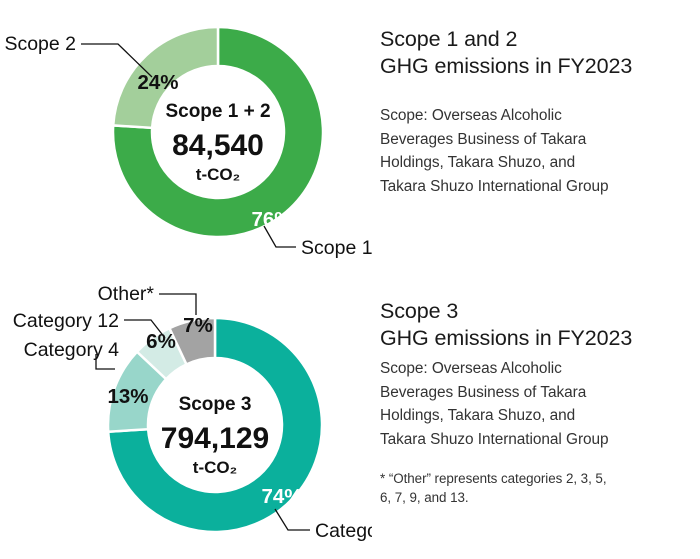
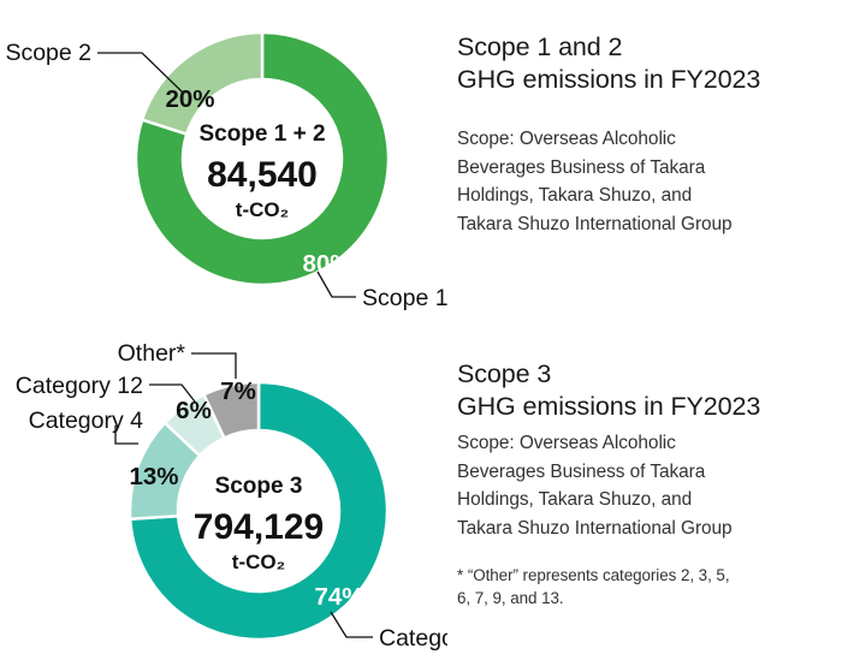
Scope 1 + 2/Scope 1: 76% -> 80%
Scope 1 + 2/Scope 2: 24% -> 20%
